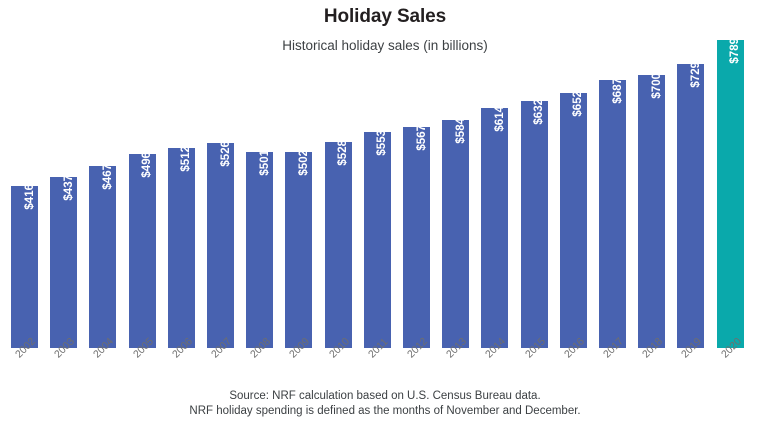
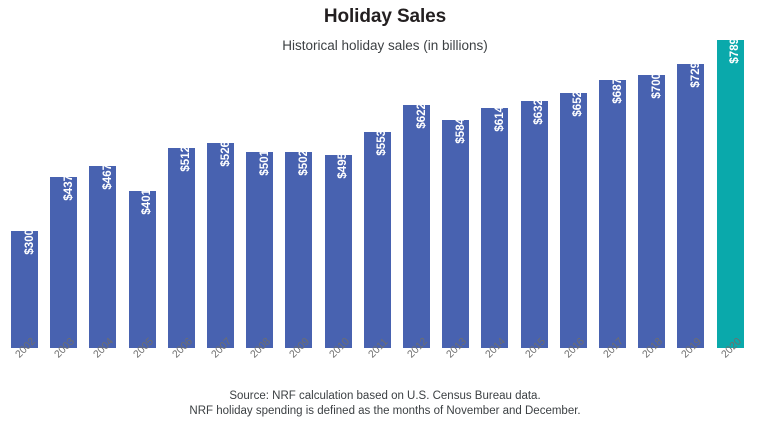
2002: $416.4 -> $300.1
2005: $496.0 -> $401.5
2010: $528.8 -> $495.8
2012: $567.6 -> $622.8
